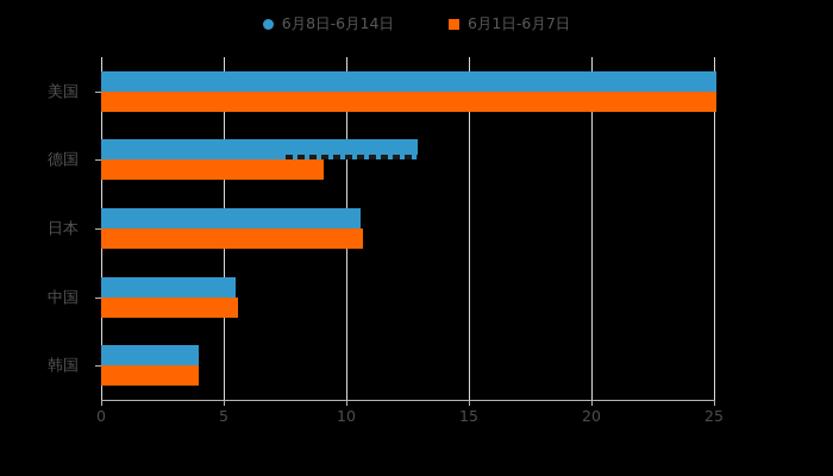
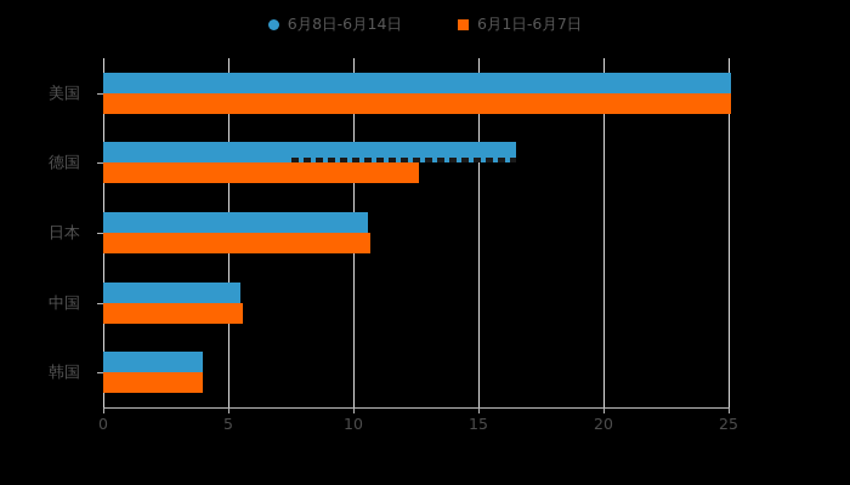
6月8日-6月14日/德国: 12.9 -> 16.5
6月1日-6月7日/德国: 9.1 -> 12.6
